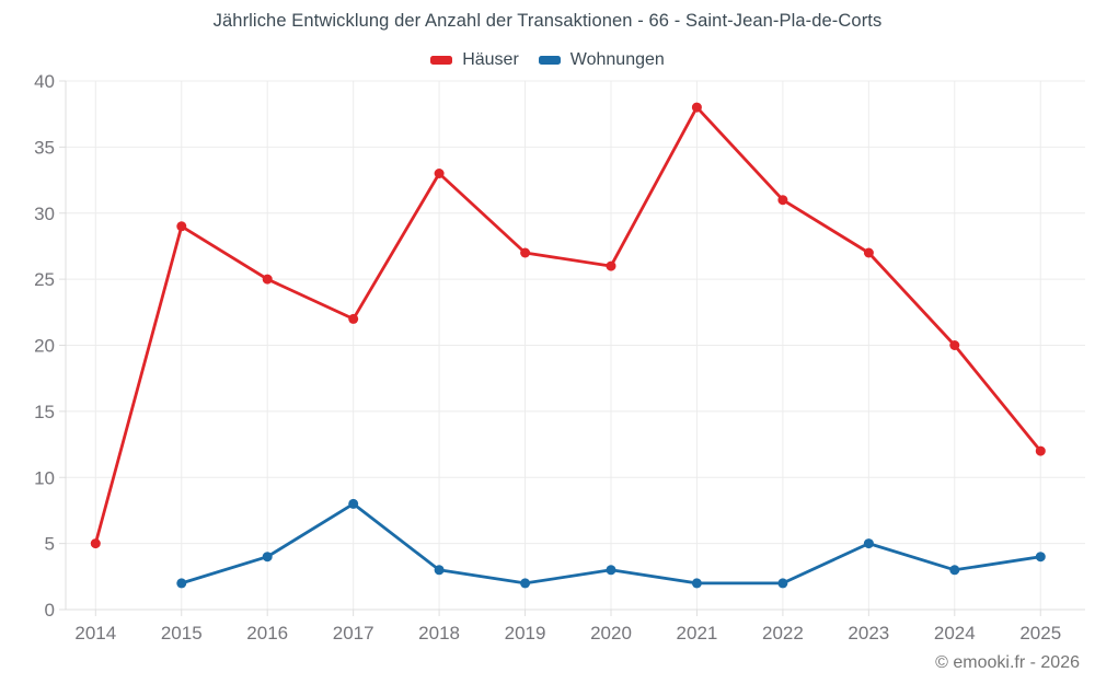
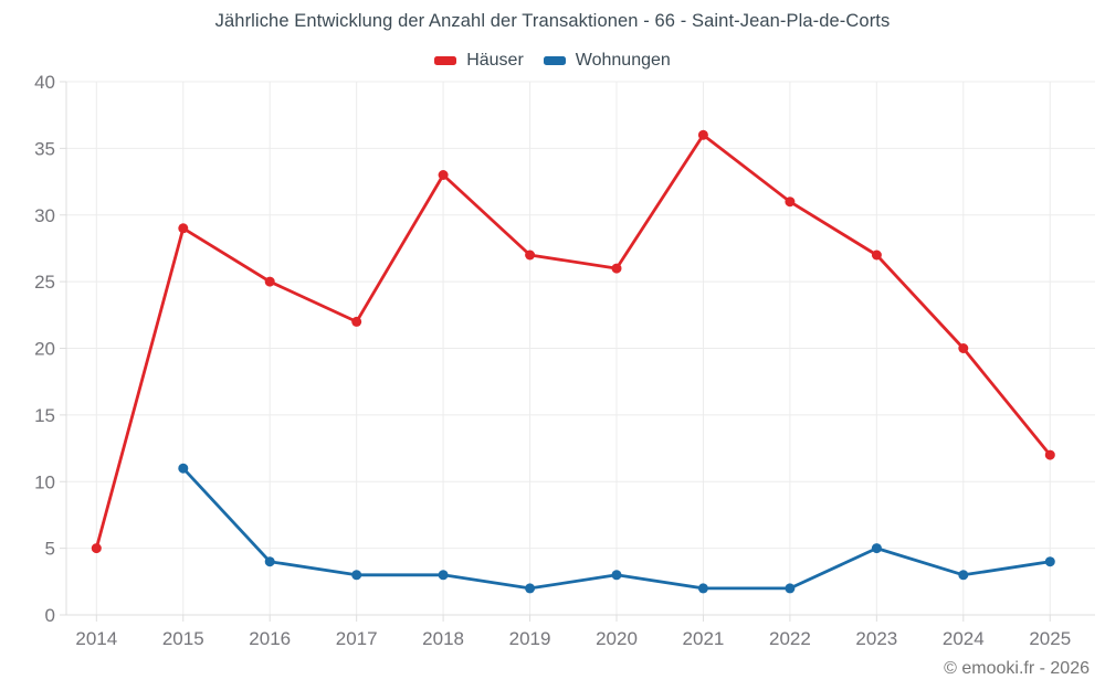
Wohnungen/2015: 2 -> 11
Wohnungen/2017: 8 -> 3
Häuser/2021: 38 -> 36
